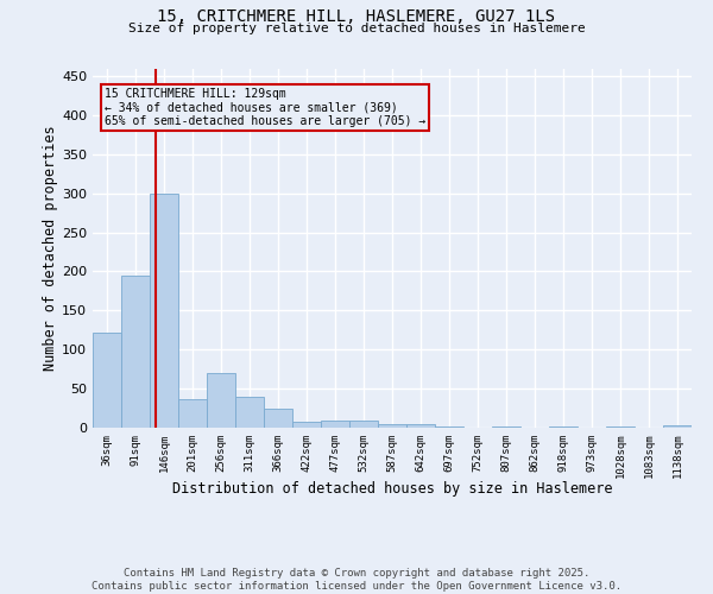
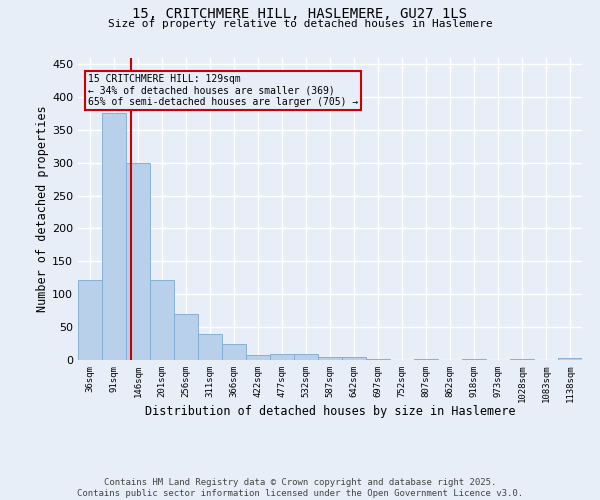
91sqm: 194 -> 375
201sqm: 36 -> 122
